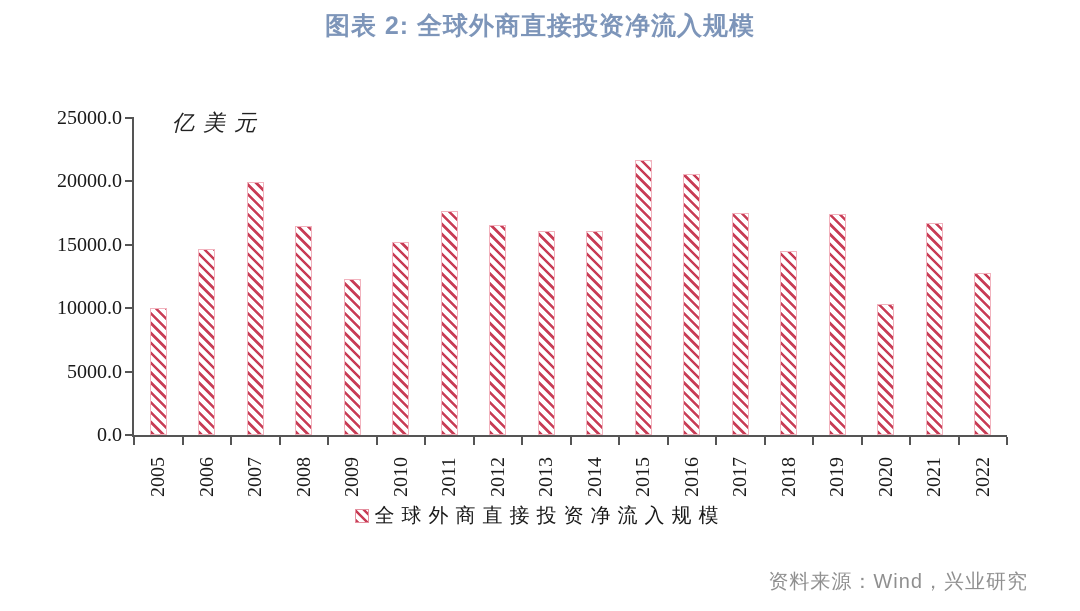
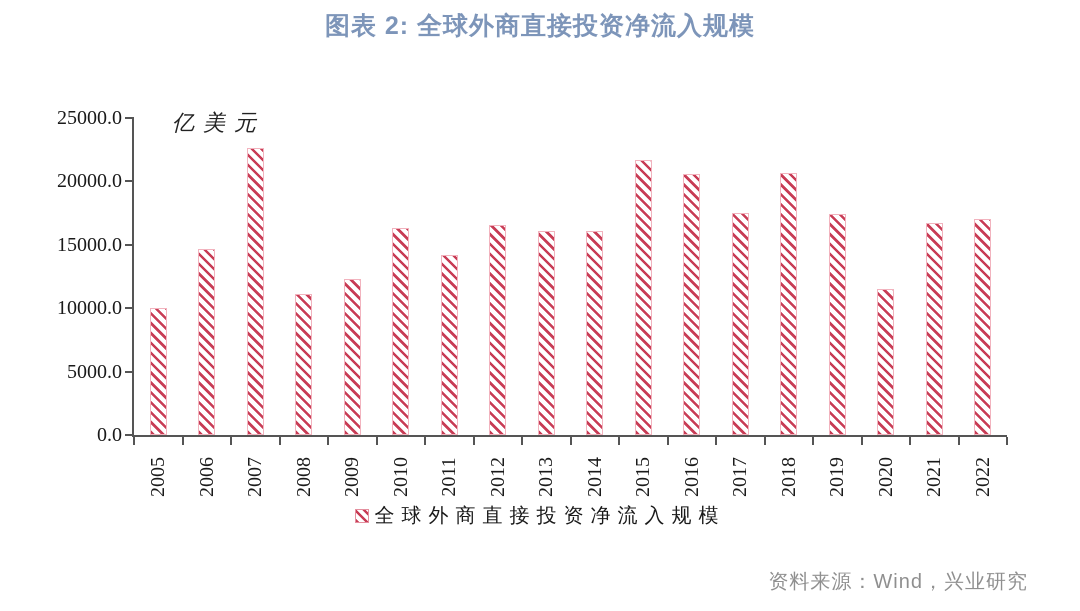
2007: 20000 -> 22600
2008: 16500 -> 11100
2010: 15200 -> 16300
2011: 17700 -> 14200
2018: 14600 -> 20700
2020: 10300 -> 11500
2022: 12800 -> 17000
